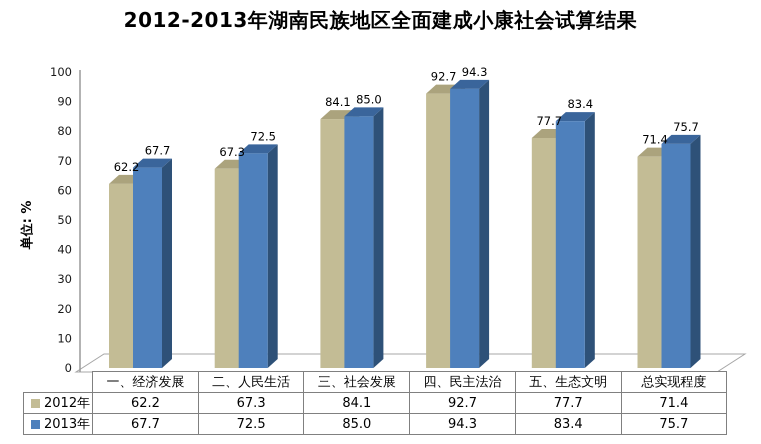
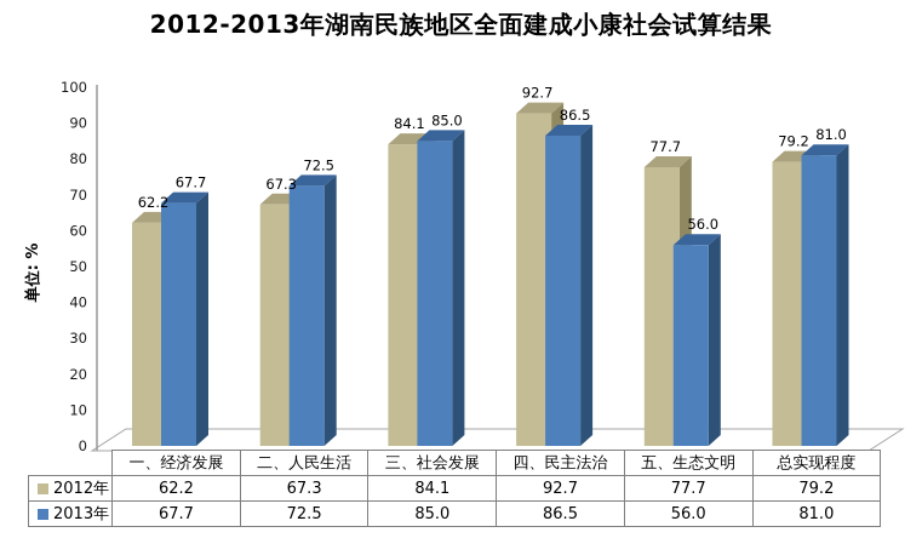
2013年/四、民主法治: 94.3 -> 86.5
2013年/五、生态文明: 83.4 -> 56.0
2012年/总实现程度: 71.4 -> 79.2
2013年/总实现程度: 75.7 -> 81.0
